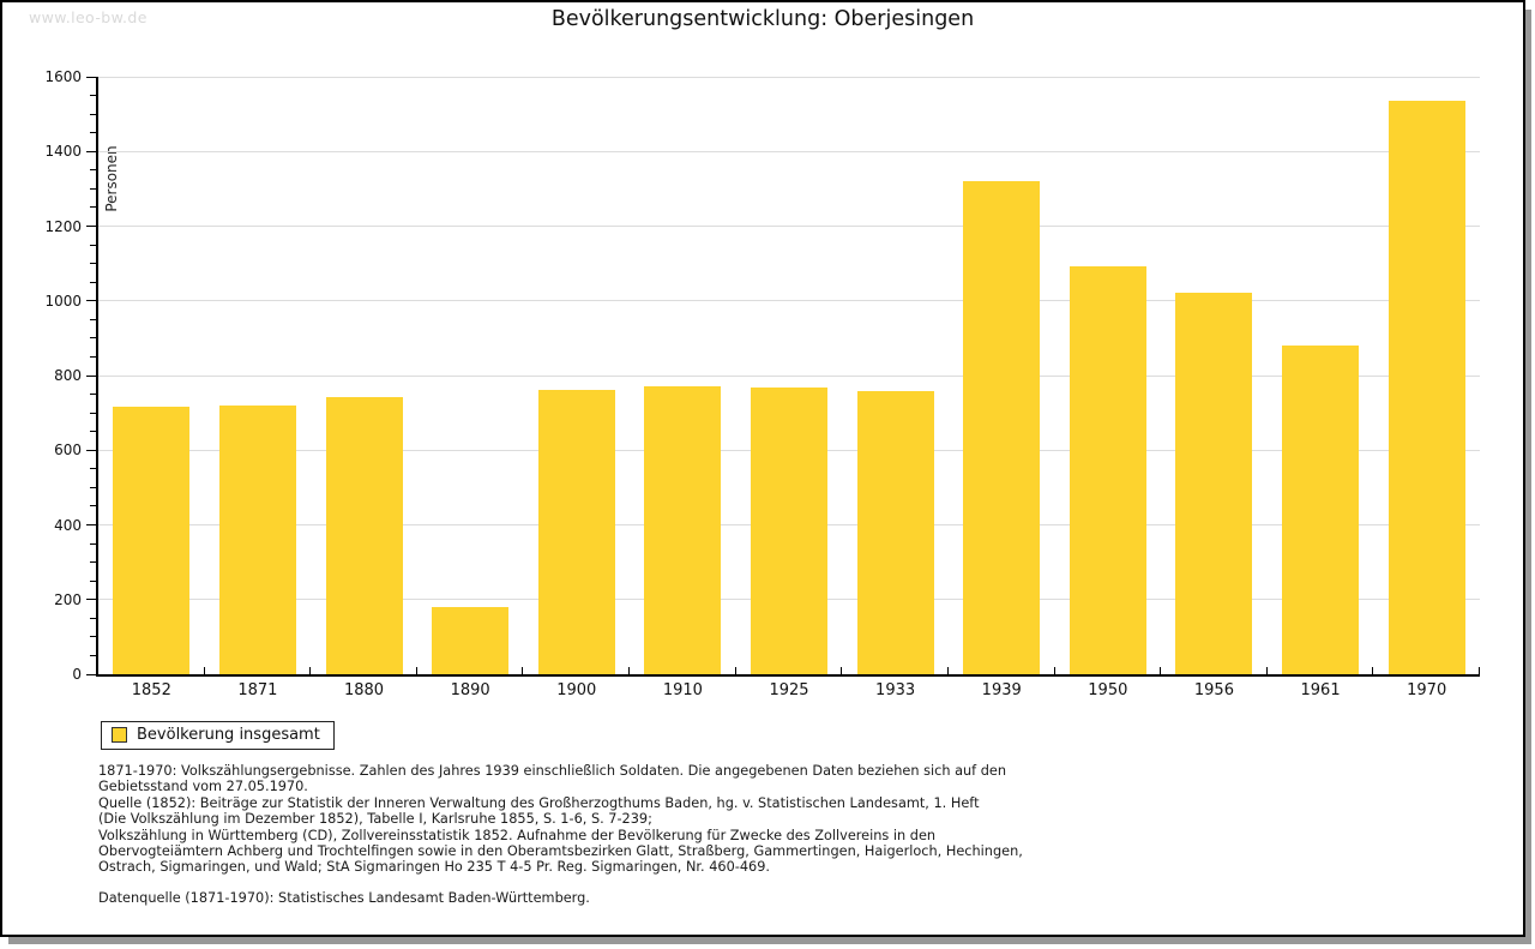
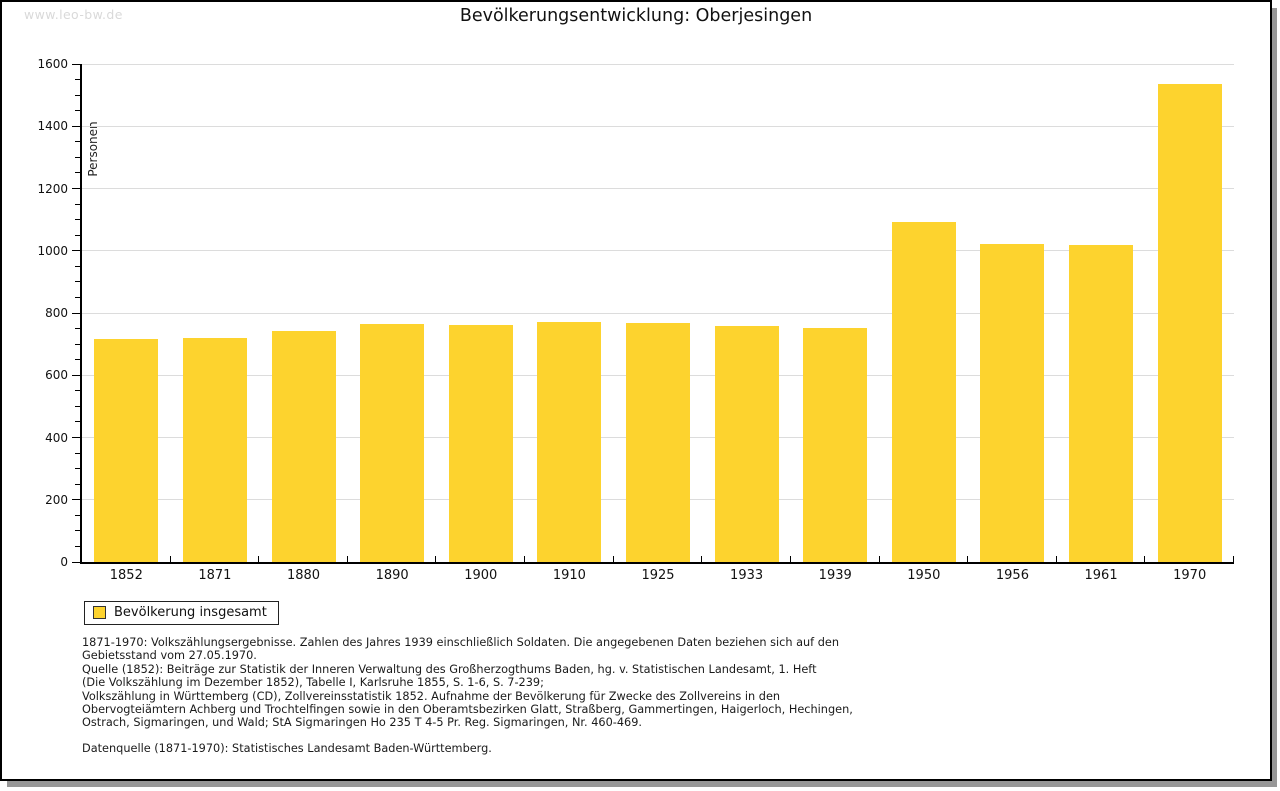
1890: 180 -> 760
1939: 1320 -> 750
1961: 880 -> 1020
